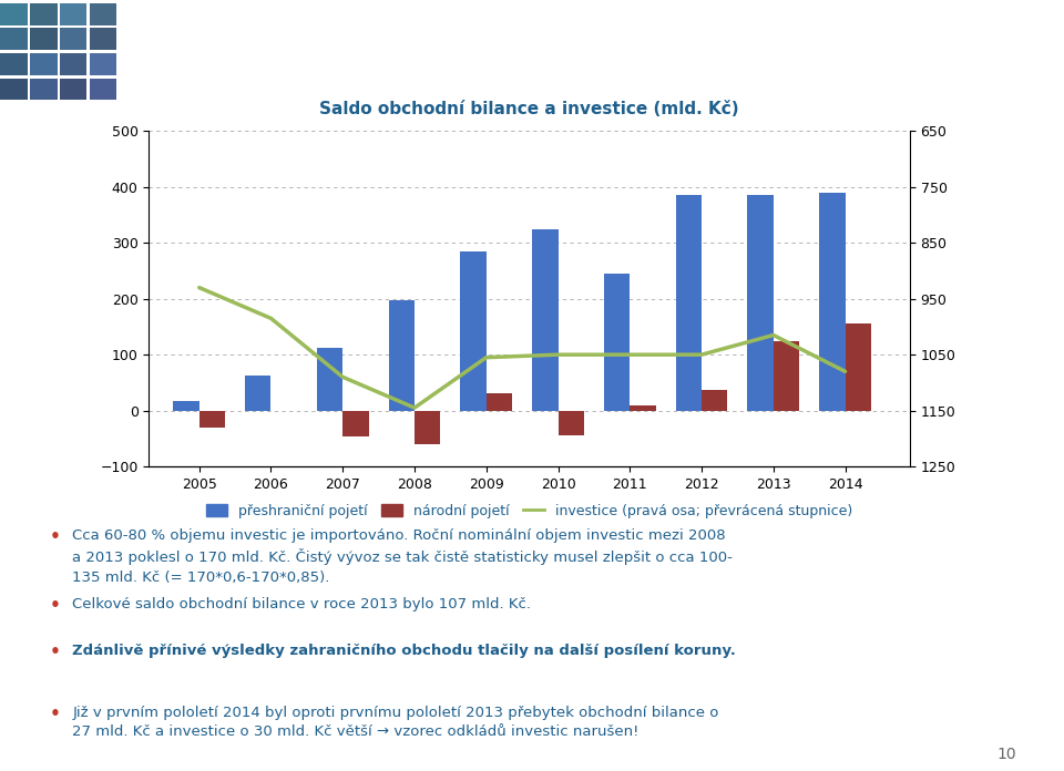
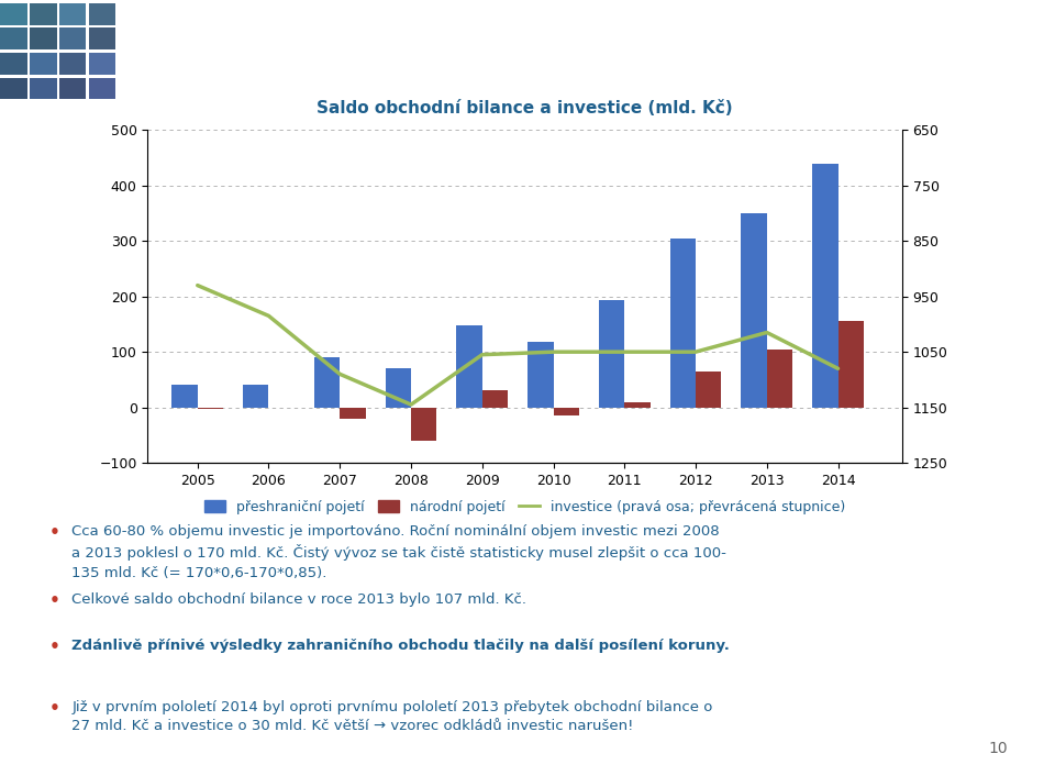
přeshraniční pojetí/2005: 18 -> 40
národní pojetí/2005: -30 -> -3
přeshraniční pojetí/2006: 62 -> 40
přeshraniční pojetí/2007: 112 -> 90
národní pojetí/2007: -46 -> -20
přeshraniční pojetí/2008: 198 -> 70
přeshraniční pojetí/2009: 284 -> 148
přeshraniční pojetí/2010: 324 -> 118
národní pojetí/2010: -44 -> -15
přeshraniční pojetí/2011: 244 -> 193
přeshraniční pojetí/2012: 386 -> 305
národní pojetí/2012: 36 -> 65
přeshraniční pojetí/2013: 386 -> 350
národní pojetí/2013: 124 -> 105
přeshraniční pojetí/2014: 390 -> 440
